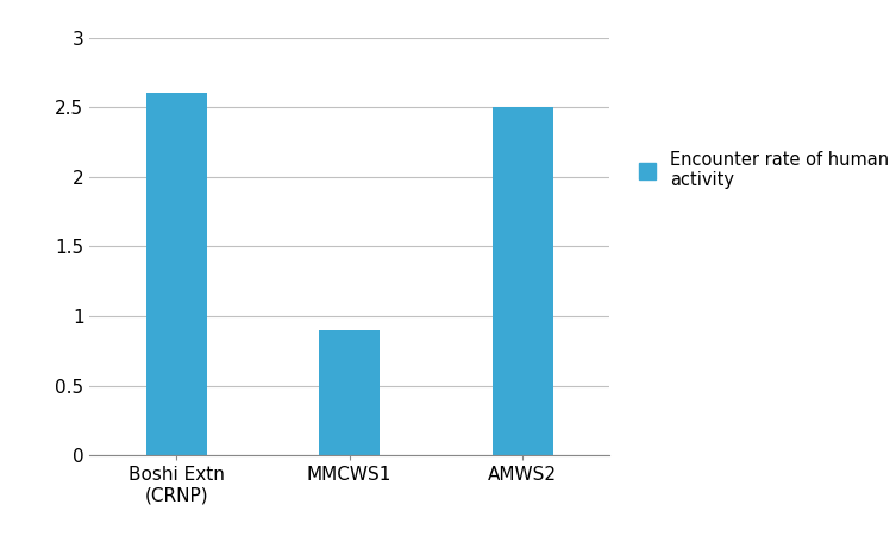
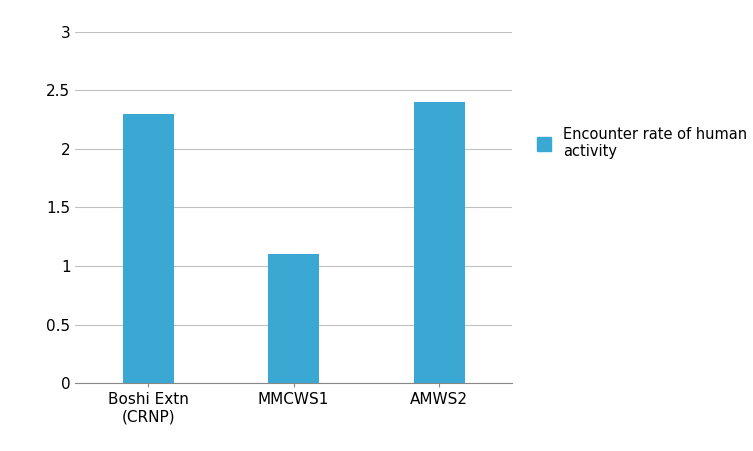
Boshi Extn (CRNP): 2.6 -> 2.3
MMCWS1: 0.9 -> 1.1
AMWS2: 2.5 -> 2.4
